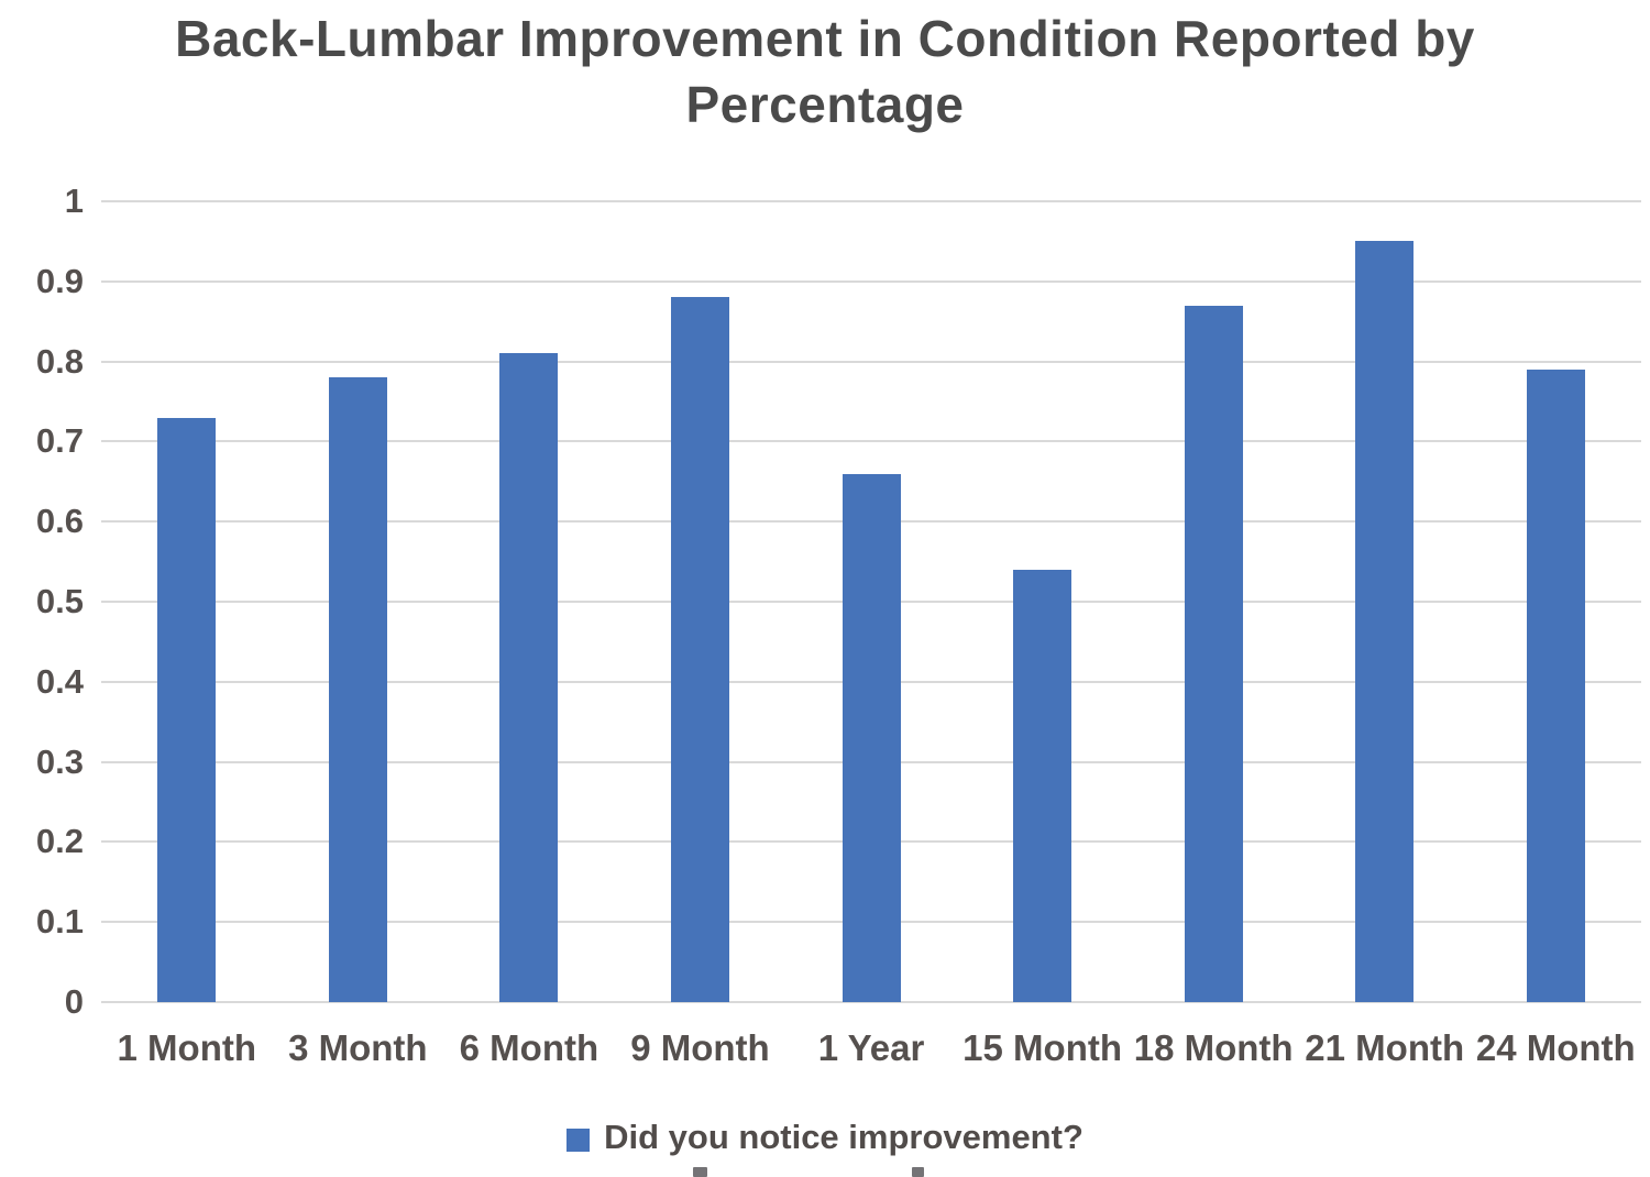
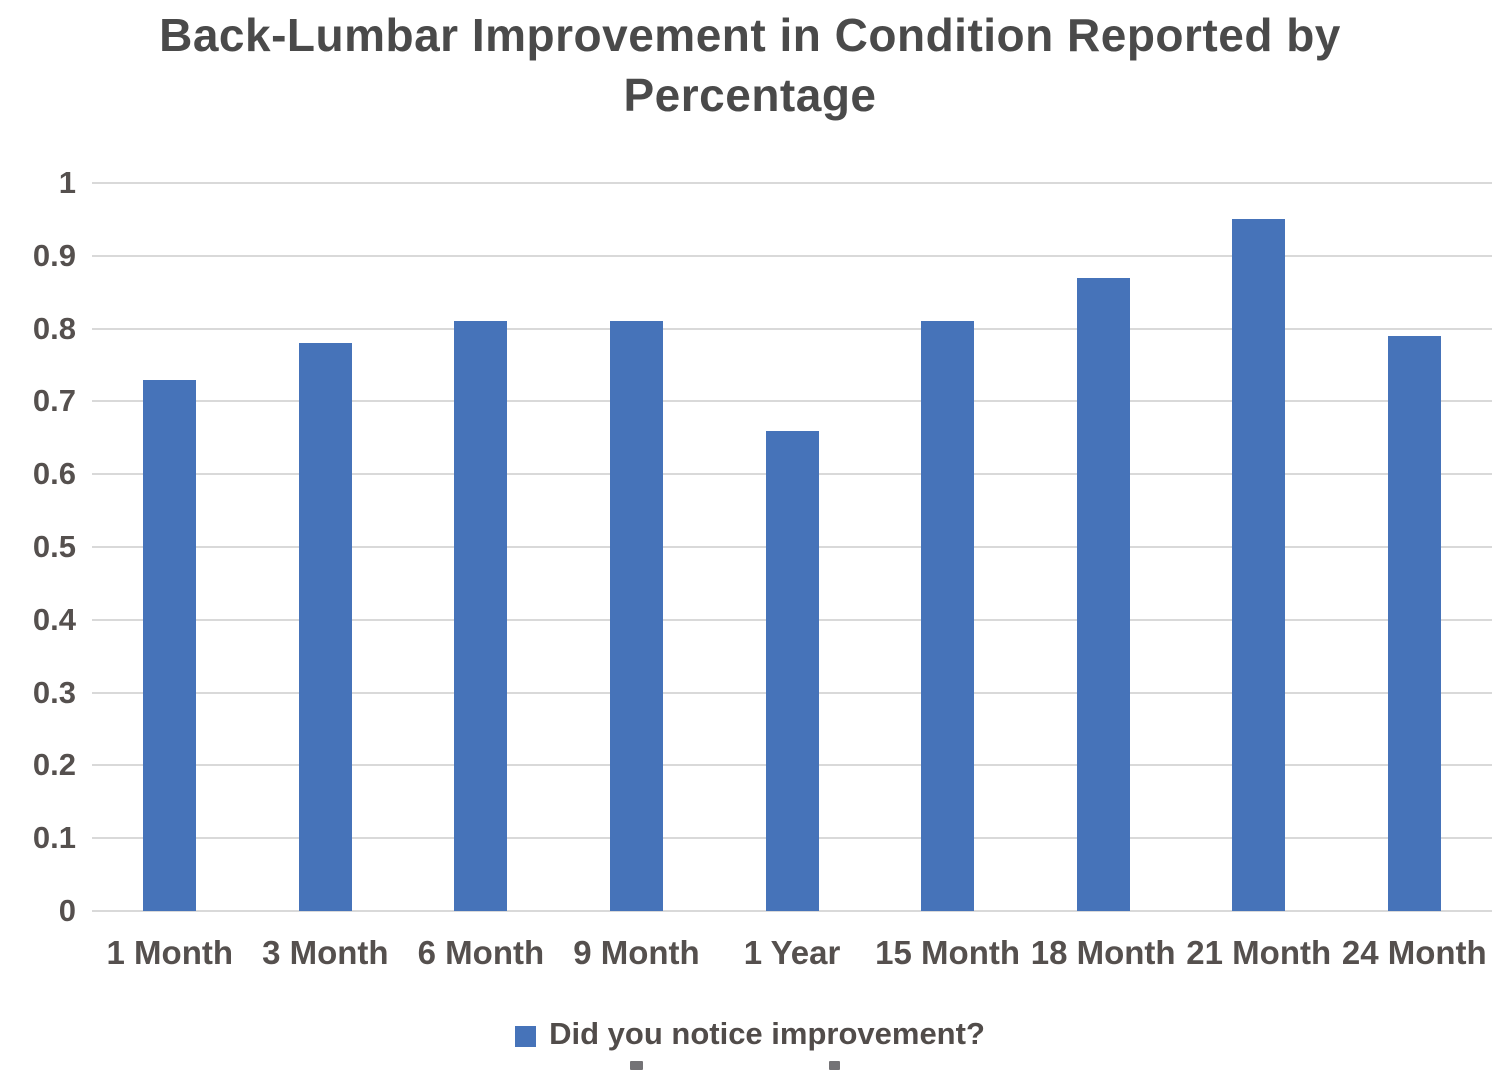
9 Month: 0.88 -> 0.81
15 Month: 0.54 -> 0.81
